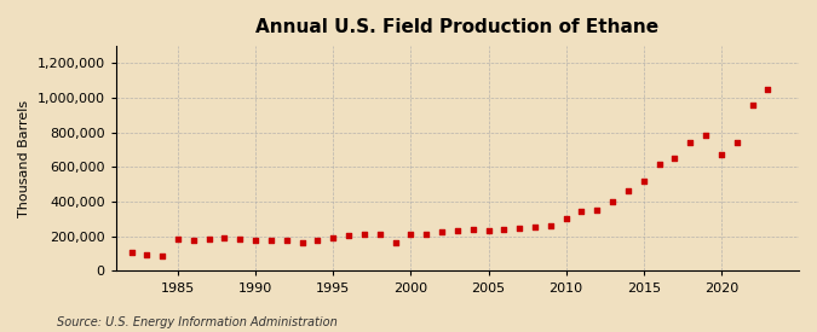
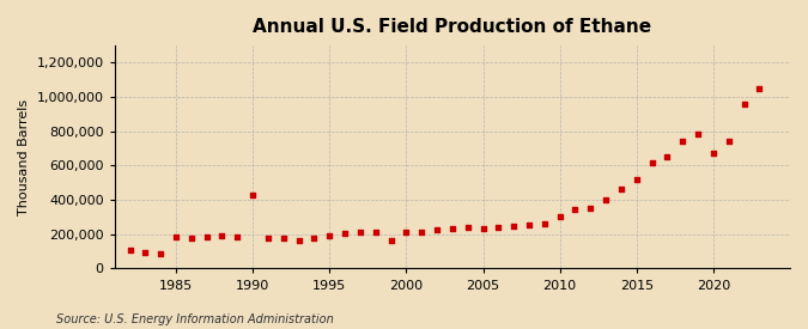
1990: 180,000 -> 430,000
